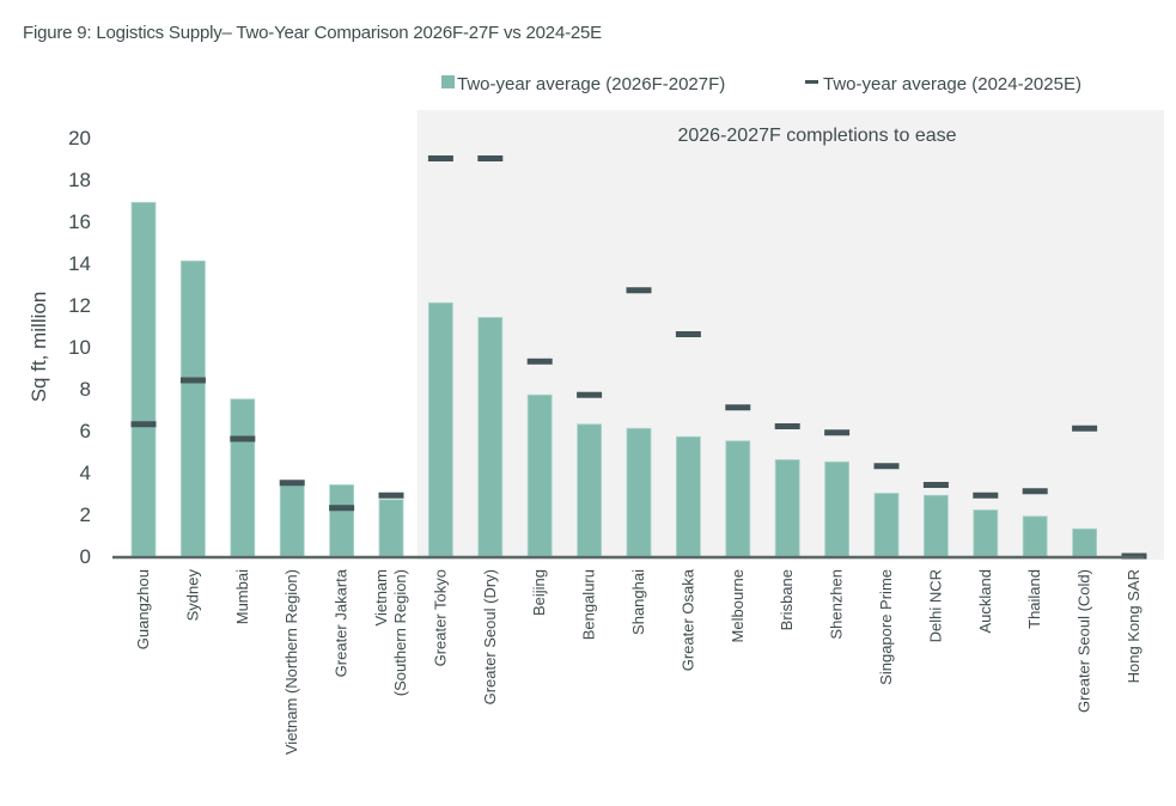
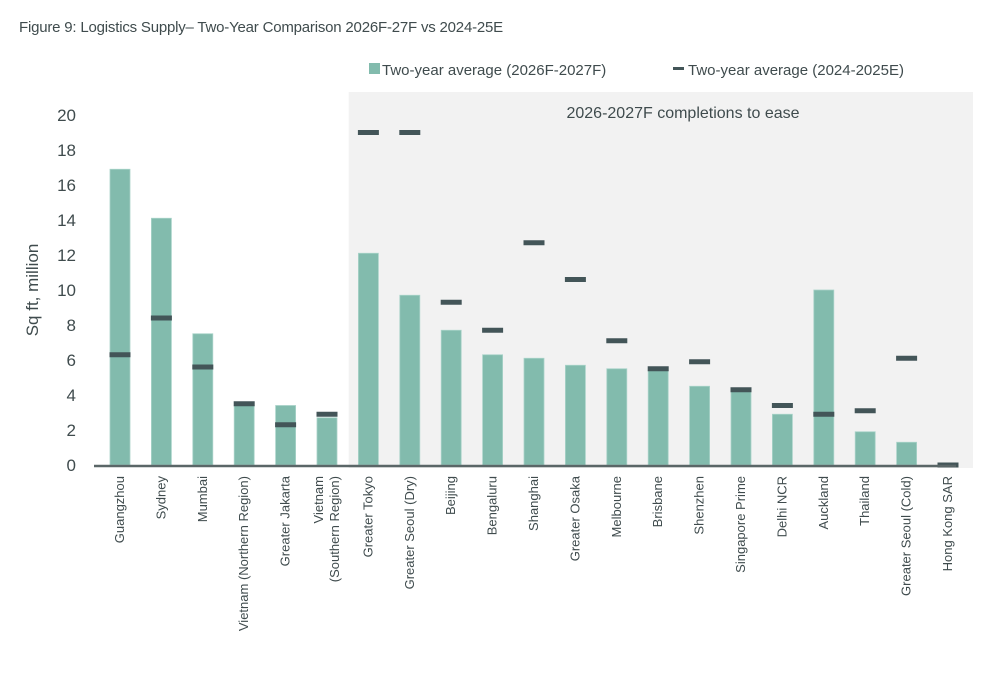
Two-year average (2026F-2027F)/Greater Seoul (Dry): 11.4 -> 9.7
Two-year average (2026F-2027F)/Brisbane: 4.6 -> 5.4
Two-year average (2024-2025E)/Brisbane: 6.2 -> 5.5
Two-year average (2026F-2027F)/Singapore Prime: 3.0 -> 4.4
Two-year average (2026F-2027F)/Auckland: 2.2 -> 10.0
